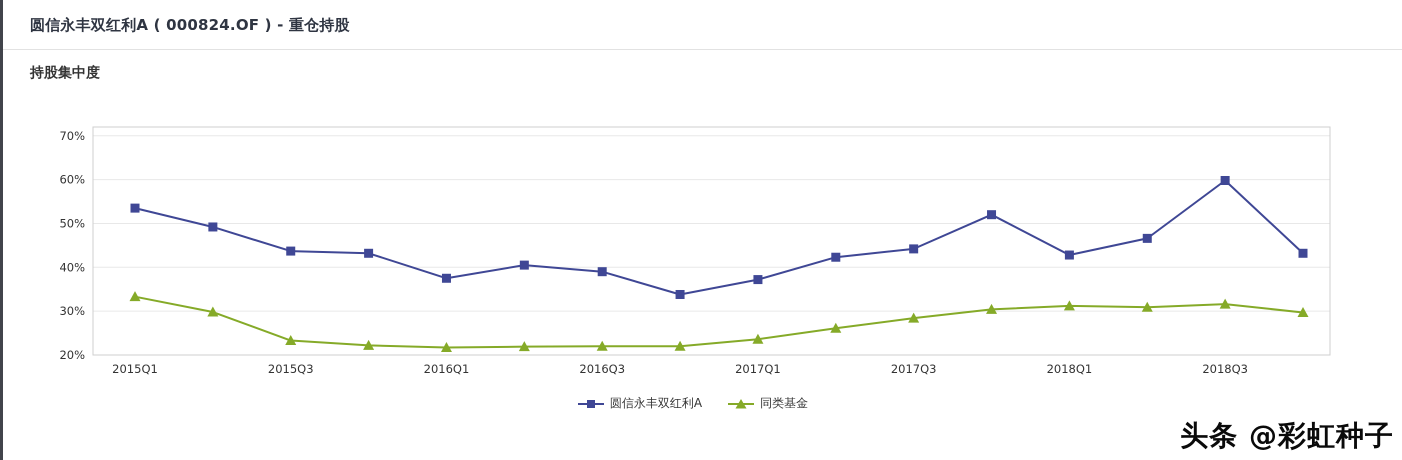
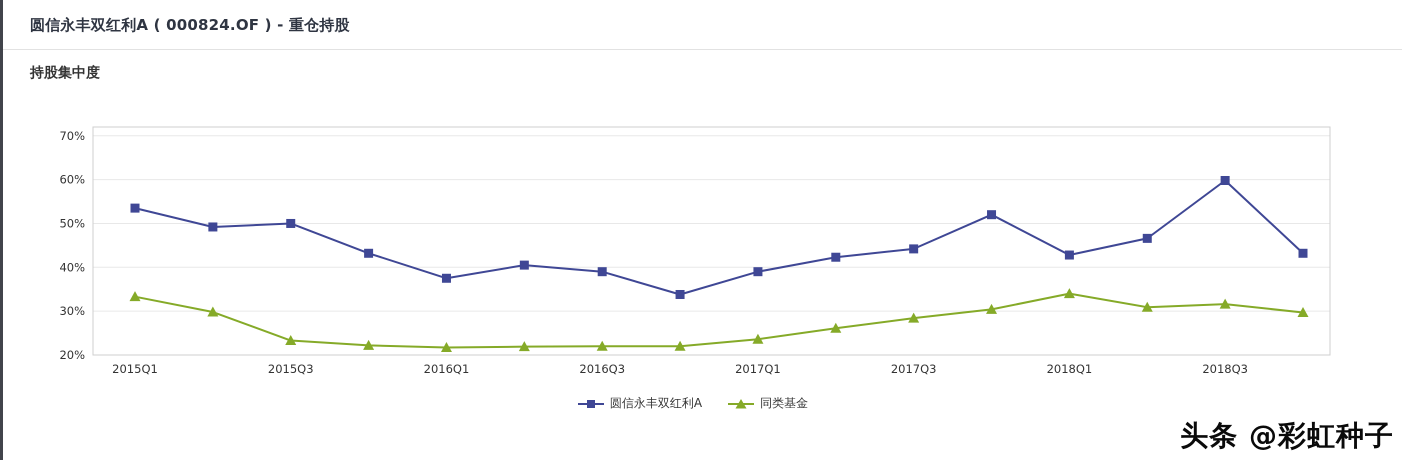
圆信永丰双红利A/2015Q3: 44% -> 50%
圆信永丰双红利A/2017Q1: 37% -> 39%
同类基金/2018Q1: 31% -> 34%
